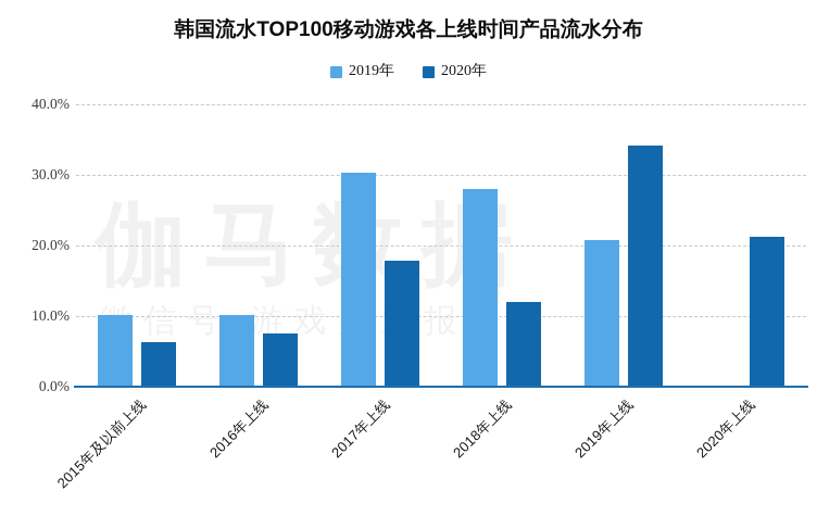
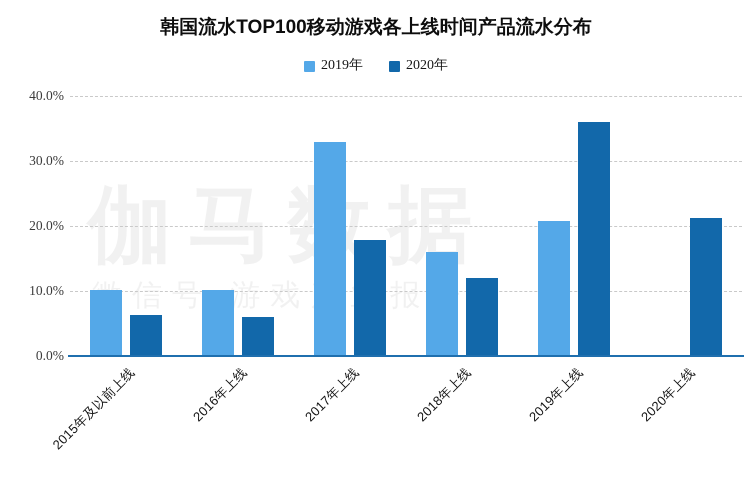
2020年/2016年上线: 8% -> 6%
2019年/2017年上线: 30% -> 33%
2019年/2018年上线: 28% -> 16%
2020年/2019年上线: 34% -> 36%
